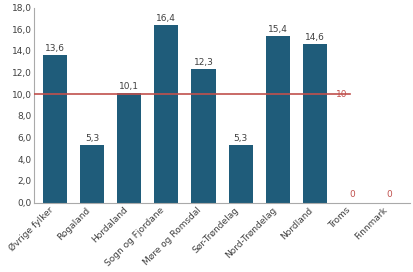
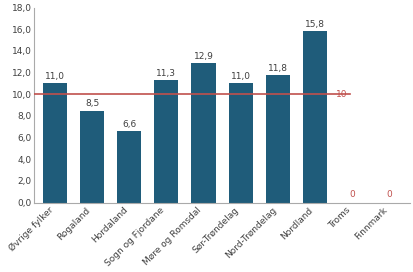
Øvrige fylker: 13,6 -> 11,0
Rogaland: 5,3 -> 8,5
Hordaland: 10,1 -> 6,6
Sogn og Fjordane: 16,4 -> 11,3
Møre og Romsdal: 12,3 -> 12,9
Sør-Trøndelag: 5,3 -> 11,0
Nord-Trøndelag: 15,4 -> 11,8
Nordland: 14,6 -> 15,8
